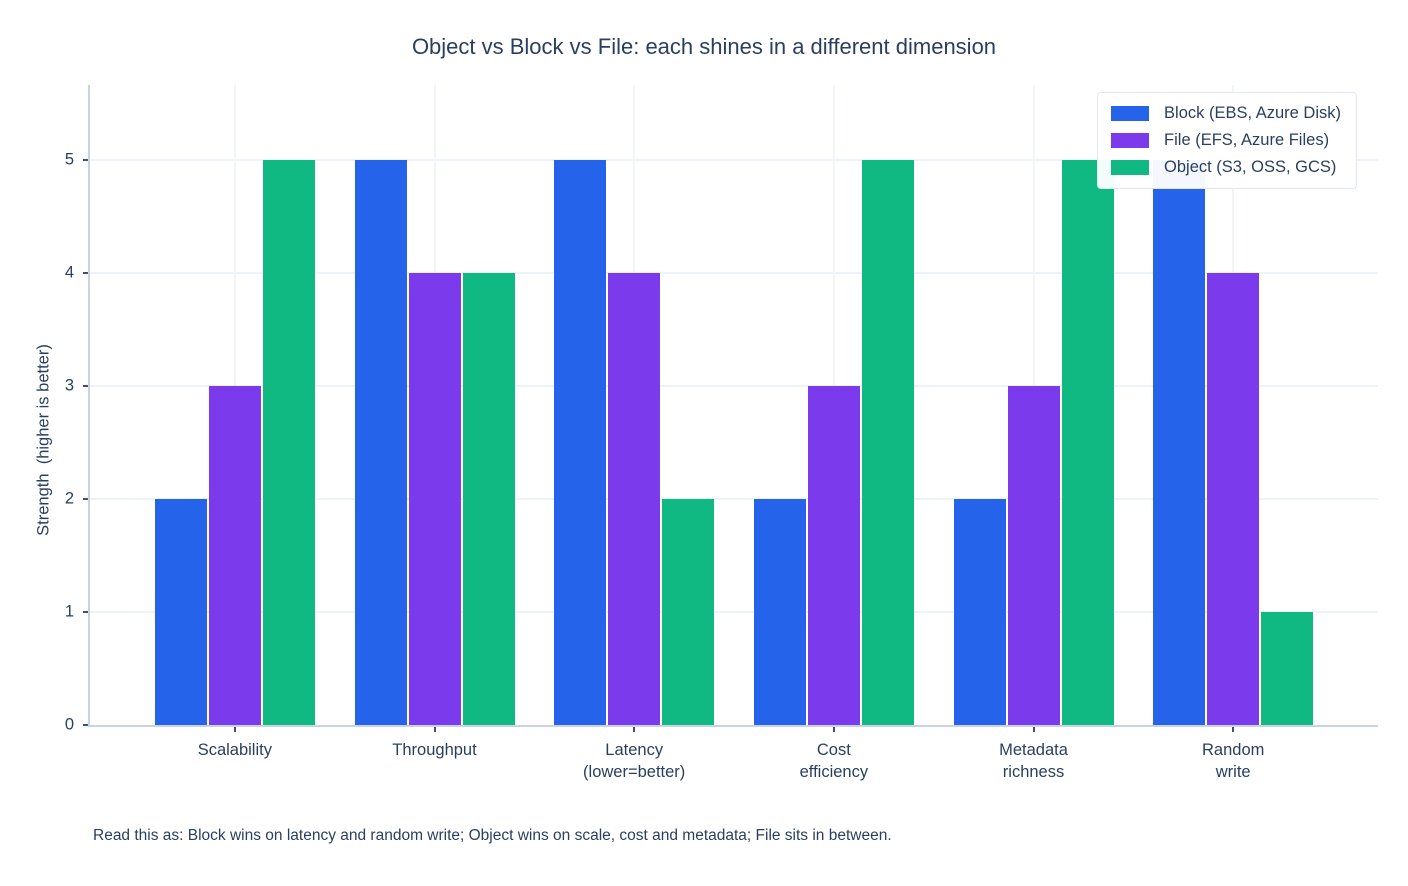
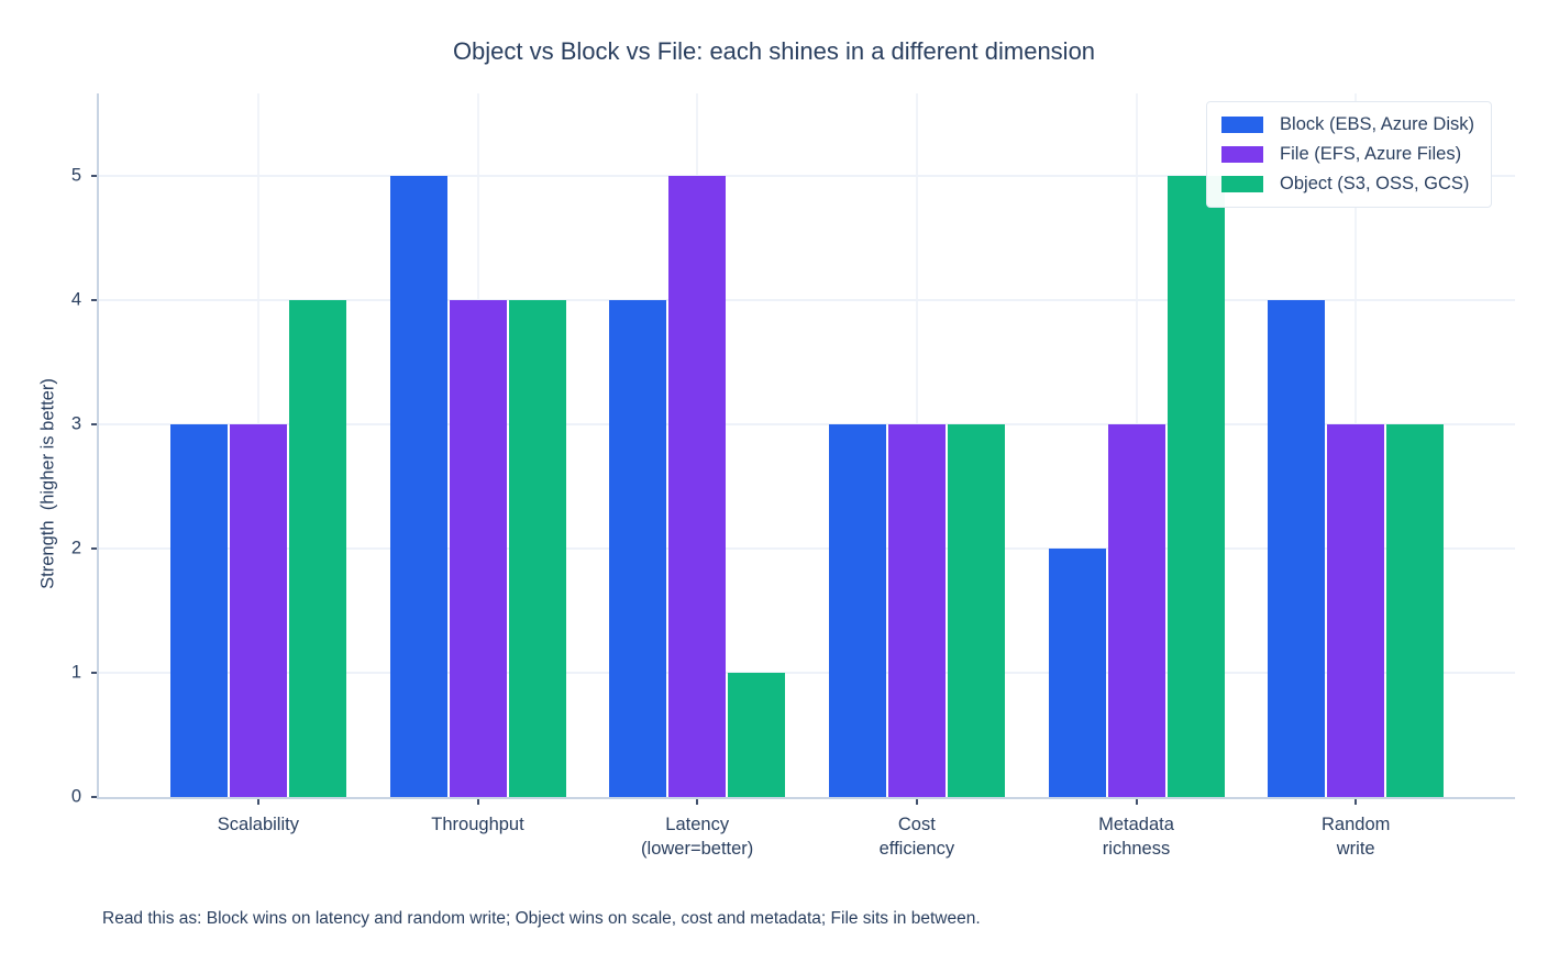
Block (EBS, Azure Disk)/Scalability: 2 -> 3
Object (S3, OSS, GCS)/Scalability: 5 -> 4
Block (EBS, Azure Disk)/Latency (lower=better): 5 -> 4
File (EFS, Azure Files)/Latency (lower=better): 4 -> 5
Object (S3, OSS, GCS)/Latency (lower=better): 2 -> 1
Block (EBS, Azure Disk)/Cost efficiency: 2 -> 3
Object (S3, OSS, GCS)/Cost efficiency: 5 -> 3
Block (EBS, Azure Disk)/Random write: 5 -> 4
File (EFS, Azure Files)/Random write: 4 -> 3
Object (S3, OSS, GCS)/Random write: 1 -> 3
